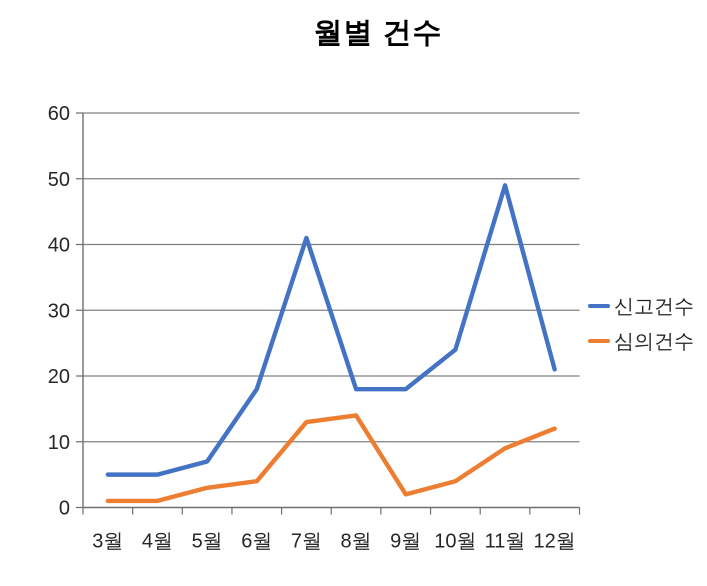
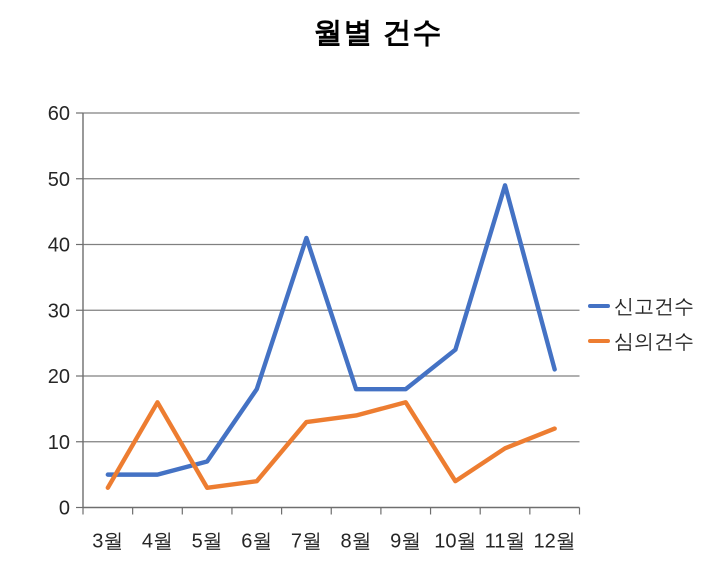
심의건수/3월: 1 -> 3
심의건수/4월: 1 -> 16
심의건수/9월: 2 -> 16
